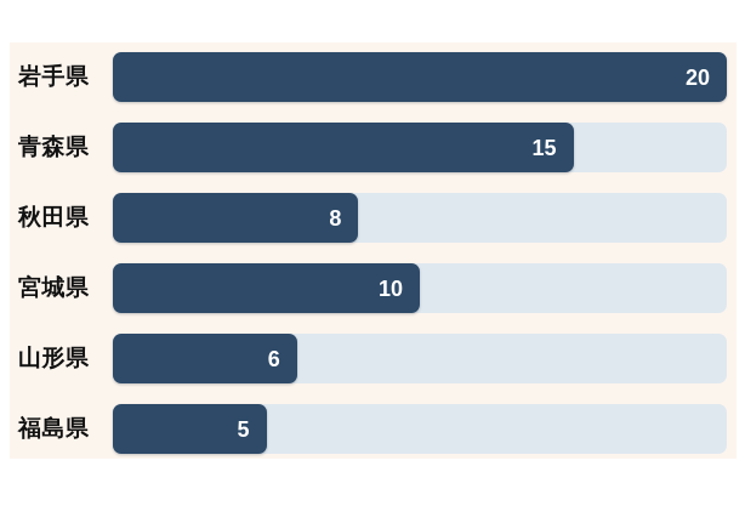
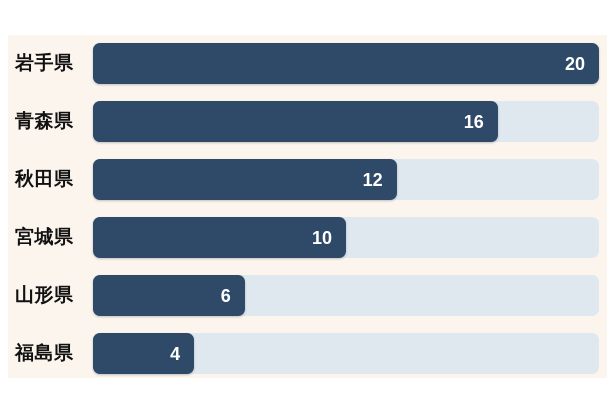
青森県: 15 -> 16
秋田県: 8 -> 12
福島県: 5 -> 4
